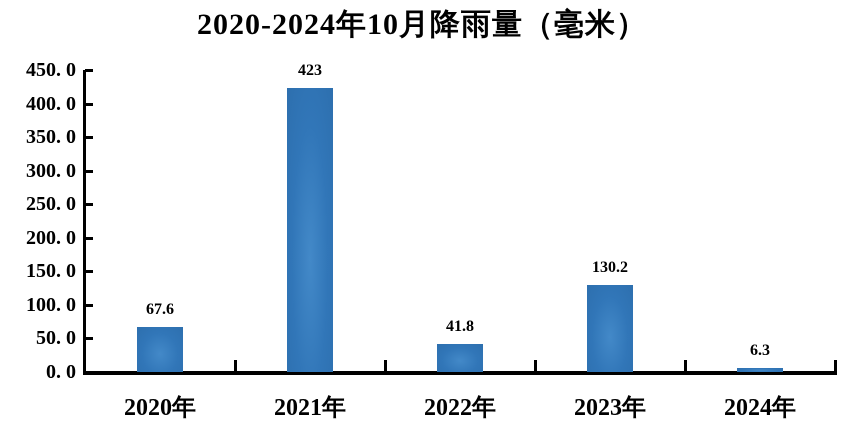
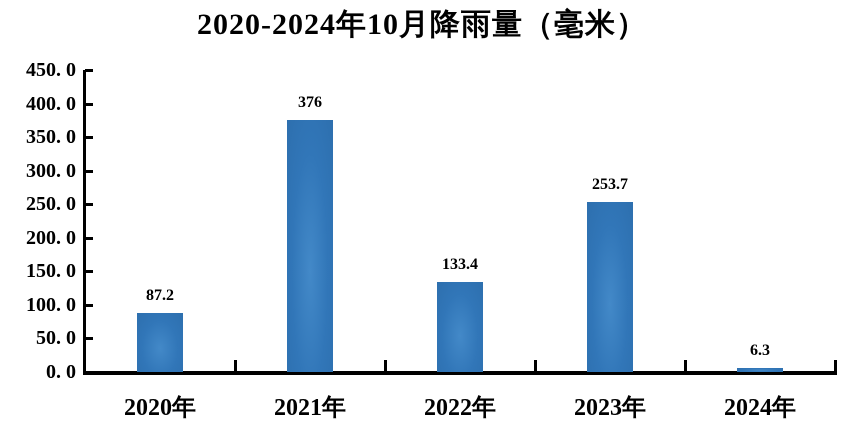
2020年: 67.6 -> 87.2
2021年: 423 -> 376
2022年: 41.8 -> 133.4
2023年: 130.2 -> 253.7
